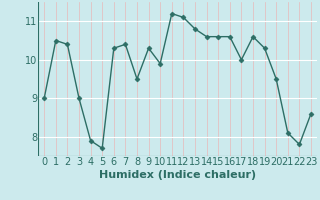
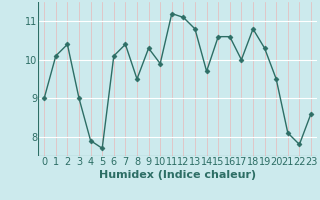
1: 10.5 -> 10.1
6: 10.3 -> 10.1
14: 10.6 -> 9.7
18: 10.6 -> 10.8
